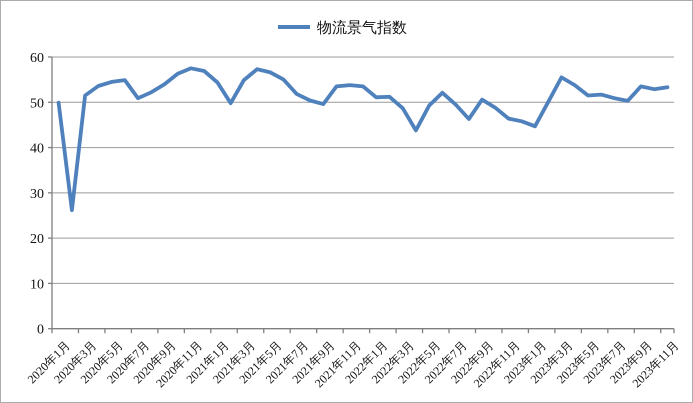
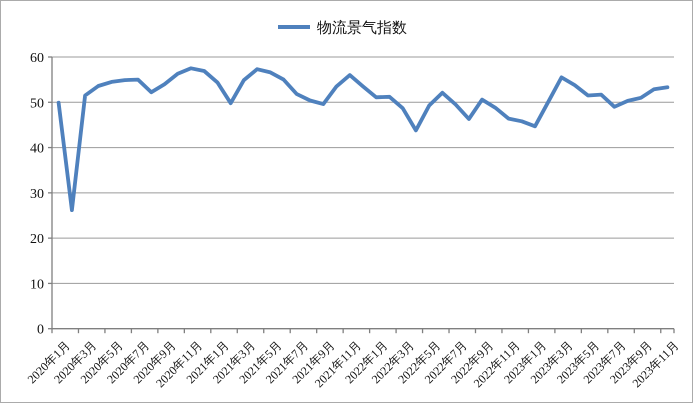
2020年7月: 51 -> 55
2021年11月: 54 -> 56
2023年7月: 51 -> 49
2023年9月: 54 -> 51
